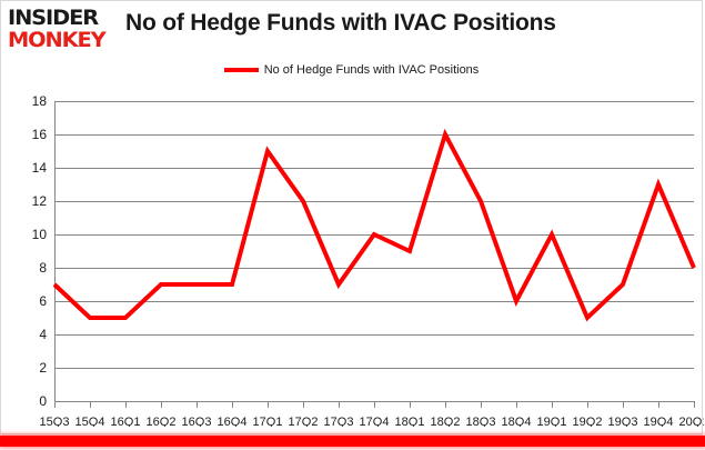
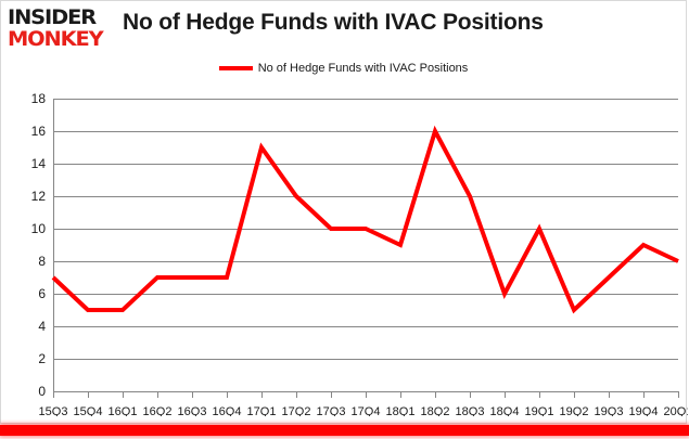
17Q3: 7 -> 10
19Q4: 13 -> 9
